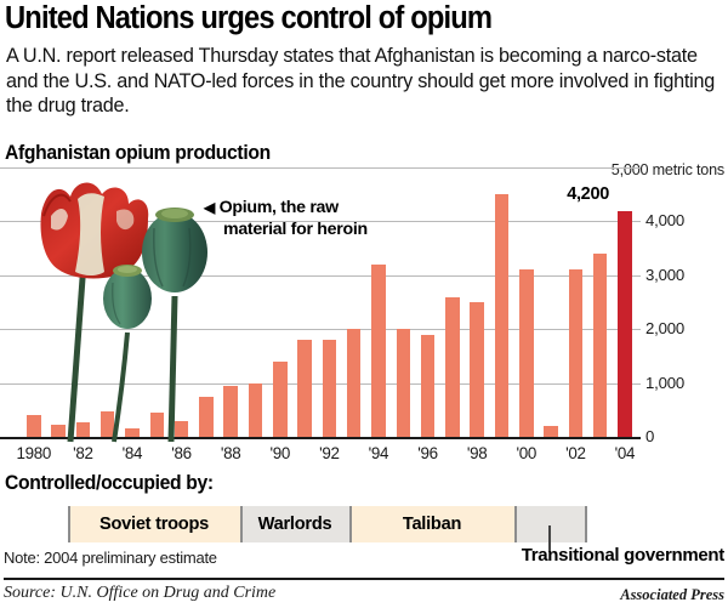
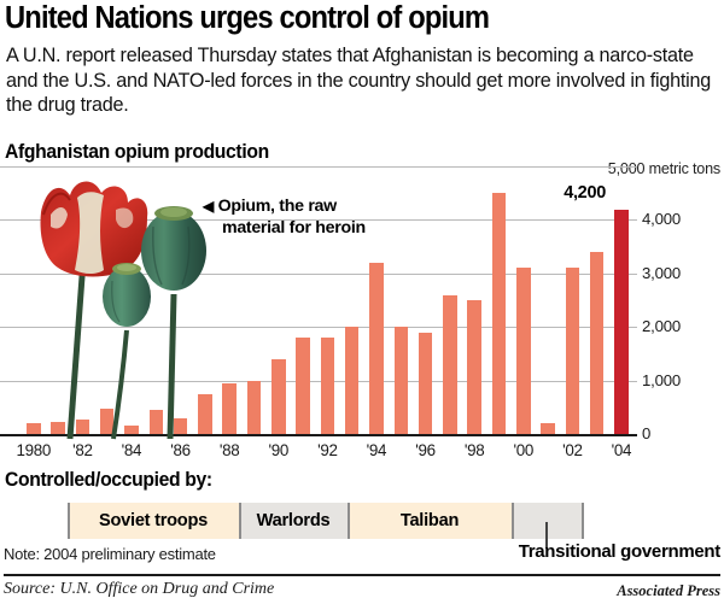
1980: 400 -> 200
